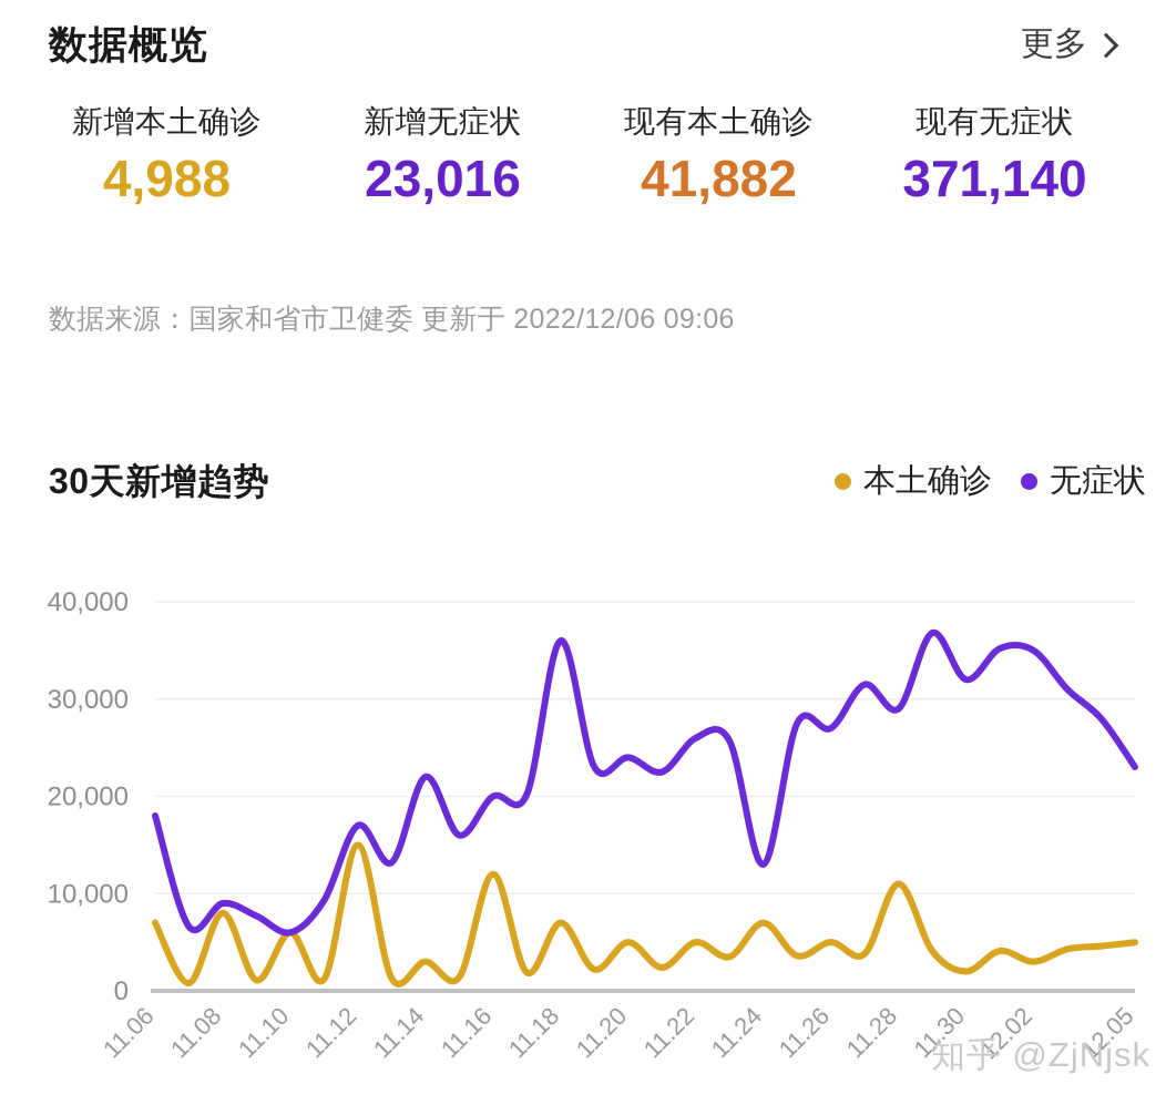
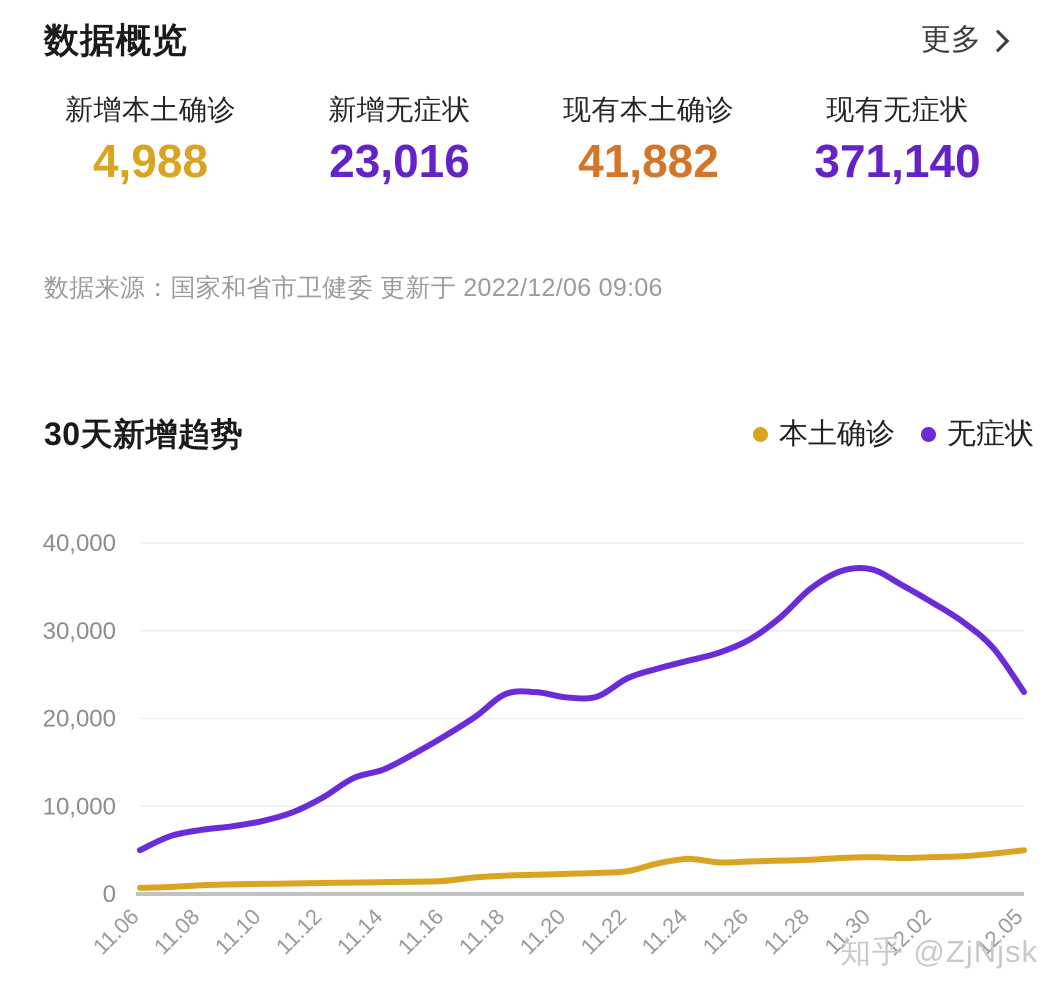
本土确诊/11.06: 7000 -> 1000
无症状/11.06: 18000 -> 5000
本土确诊/11.08: 8000 -> 1000
无症状/11.08: 9000 -> 7000
本土确诊/11.10: 6000 -> 1000
无症状/11.10: 6000 -> 8000
本土确诊/11.12: 15000 -> 1000
无症状/11.12: 17000 -> 11000
本土确诊/11.14: 3000 -> 1000
无症状/11.14: 22000 -> 14000
本土确诊/11.16: 12000 -> 2000
无症状/11.16: 20000 -> 18000
本土确诊/11.18: 7000 -> 2000
无症状/11.18: 36000 -> 23000
本土确诊/11.20: 5000 -> 2000
无症状/11.20: 24000 -> 22000
本土确诊/11.22: 5000 -> 3000
无症状/11.22: 26000 -> 25000
本土确诊/11.24: 7000 -> 4000
无症状/11.24: 13000 -> 27000
本土确诊/11.26: 5000 -> 4000
无症状/11.26: 27000 -> 29000
本土确诊/11.28: 11000 -> 4000
无症状/11.28: 29000 -> 35000
本土确诊/11.30: 2000 -> 4000
无症状/11.30: 32000 -> 37000
本土确诊/12.02: 3000 -> 4000
无症状/12.02: 35000 -> 33000
